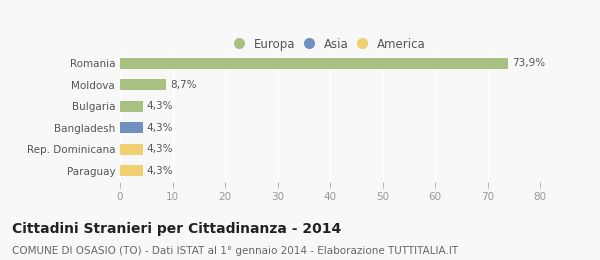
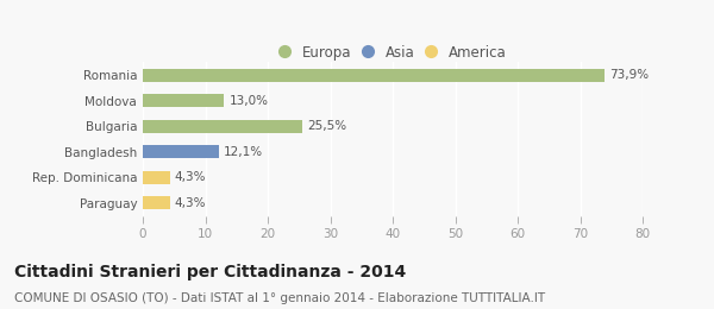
Moldova: 8,7% -> 13,0%
Bulgaria: 4,3% -> 25,5%
Bangladesh: 4,3% -> 12,1%
